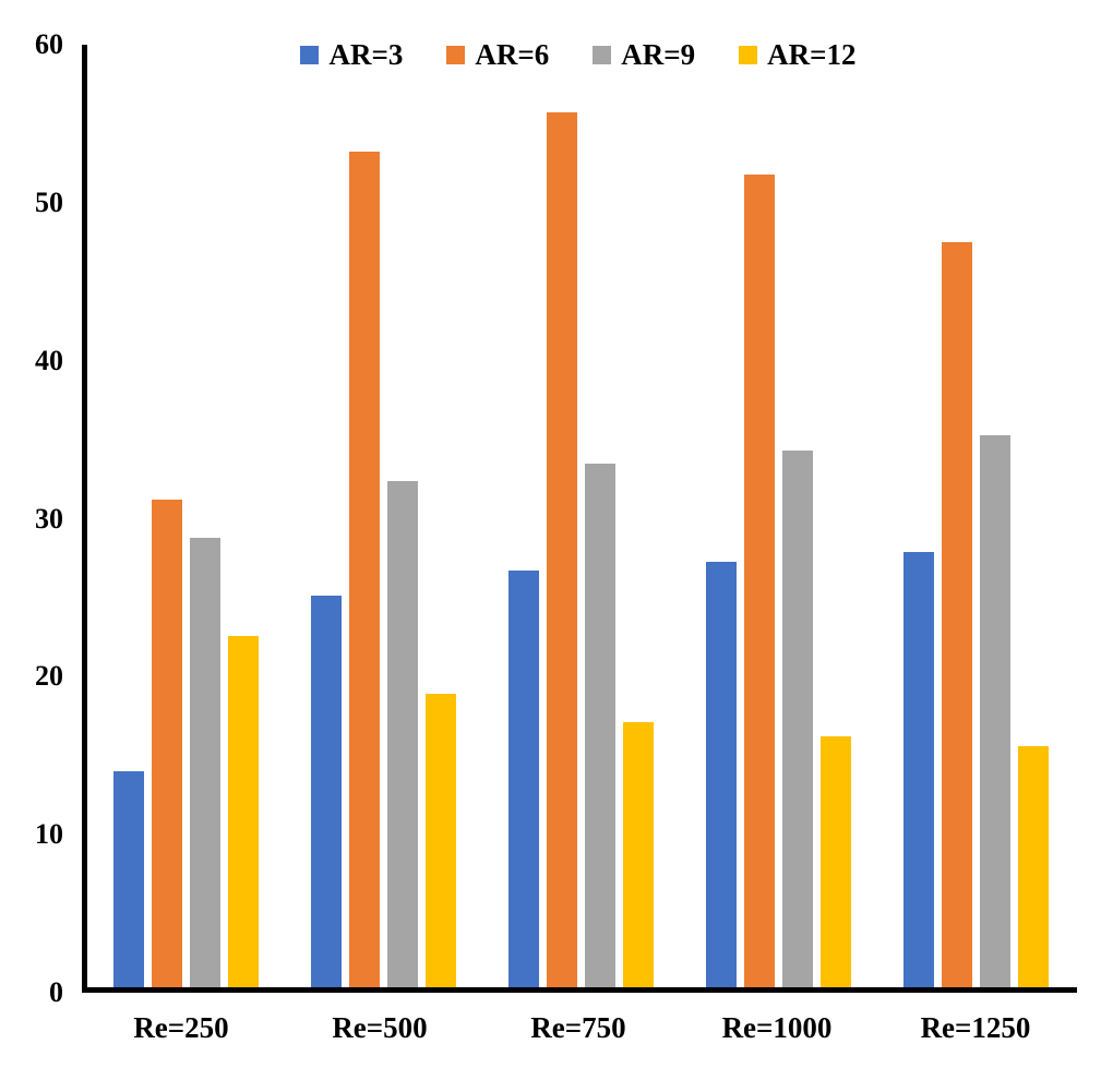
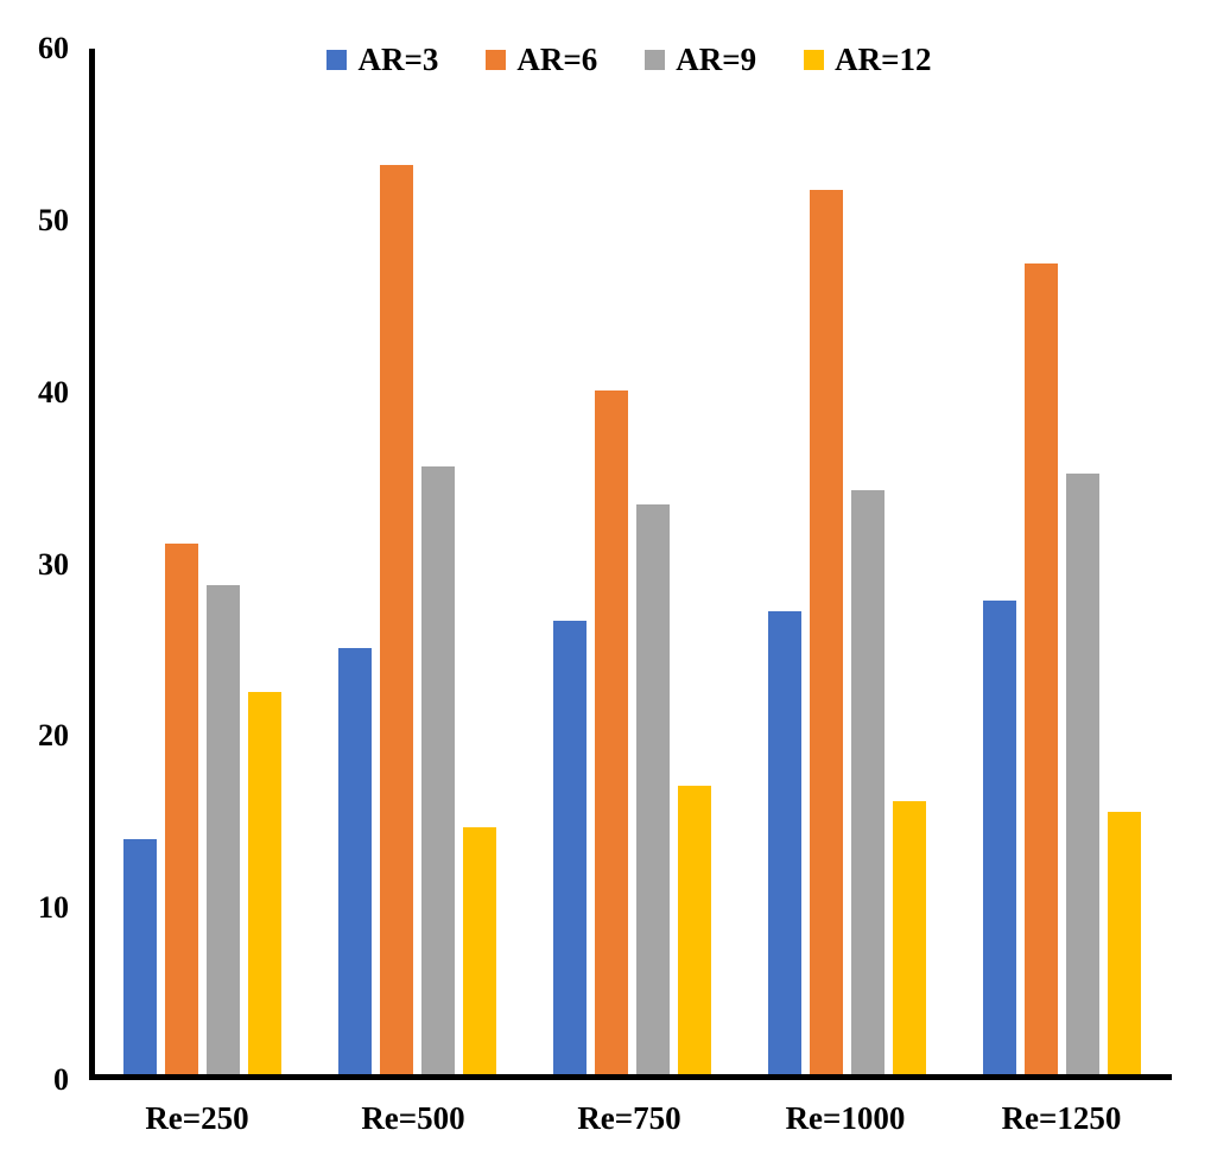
AR=9/Re=500: 32.4 -> 35.7
AR=12/Re=500: 18.9 -> 14.7
AR=6/Re=750: 55.7 -> 40.1
